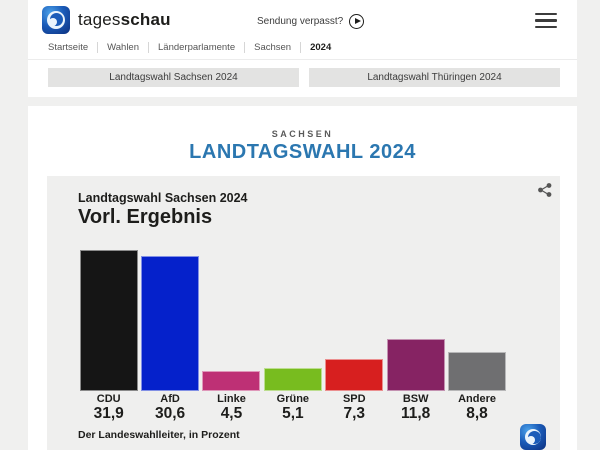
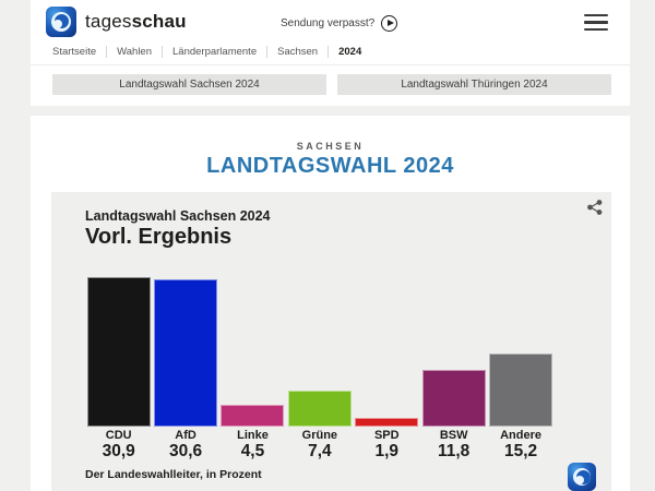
CDU: 31,9 -> 30,9
Grüne: 5,1 -> 7,4
SPD: 7,3 -> 1,9
Andere: 8,8 -> 15,2
